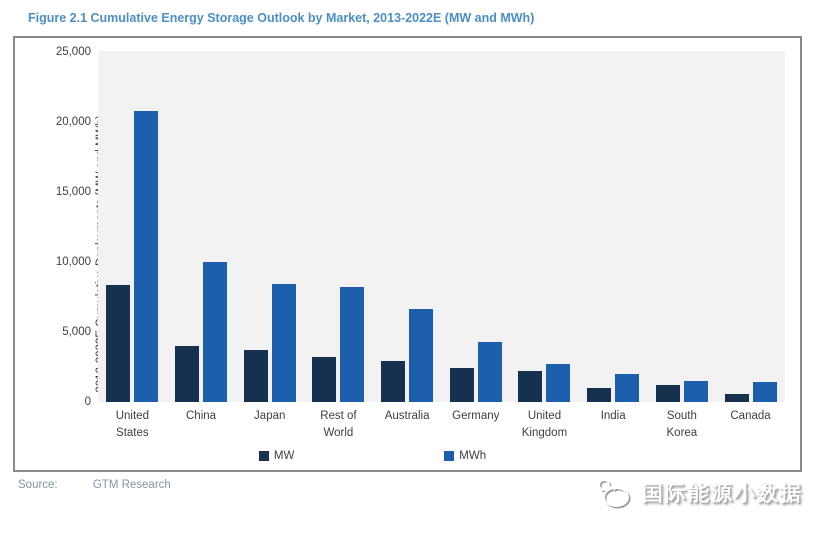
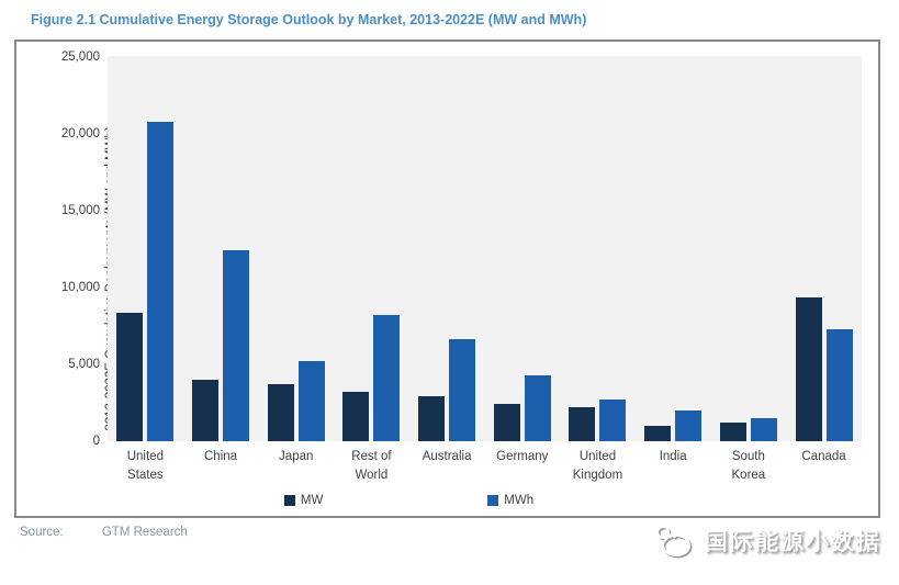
MWh/China: 10000 -> 12400
MWh/Japan: 8400 -> 5200
MW/Canada: 600 -> 9300
MWh/Canada: 1400 -> 7300
